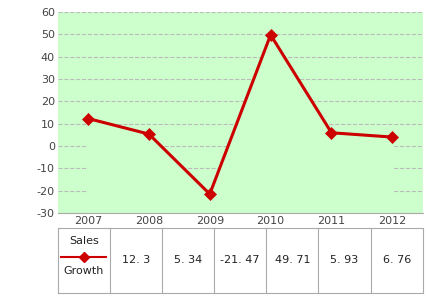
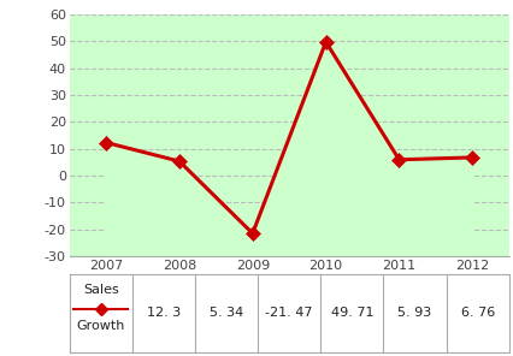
2012: 4.0 -> 6.8
